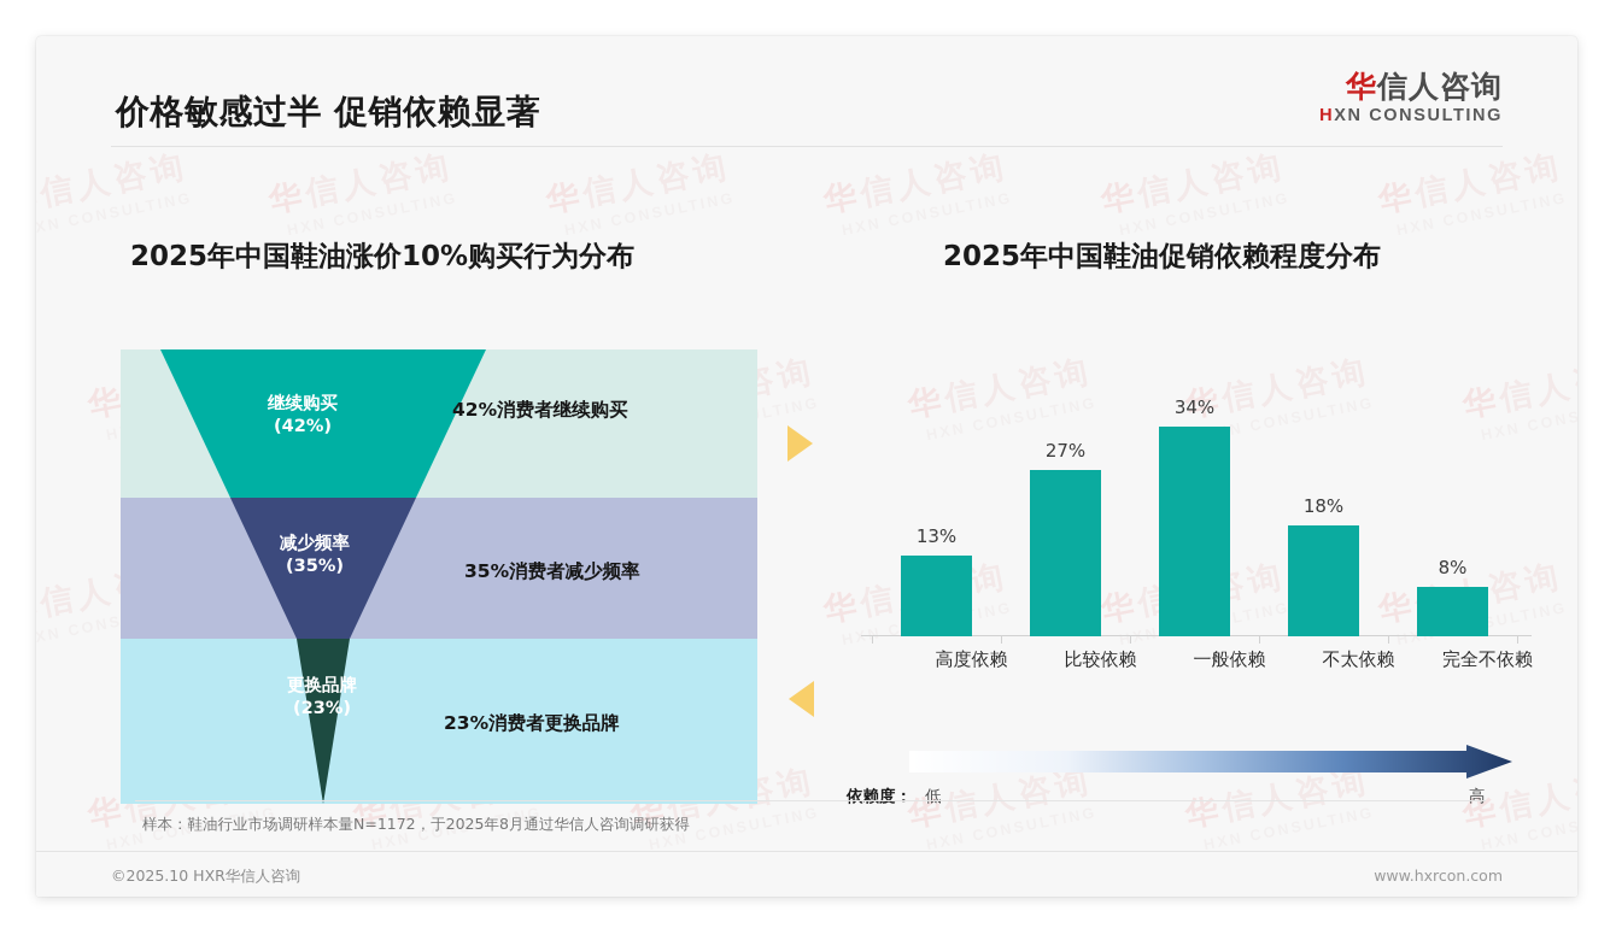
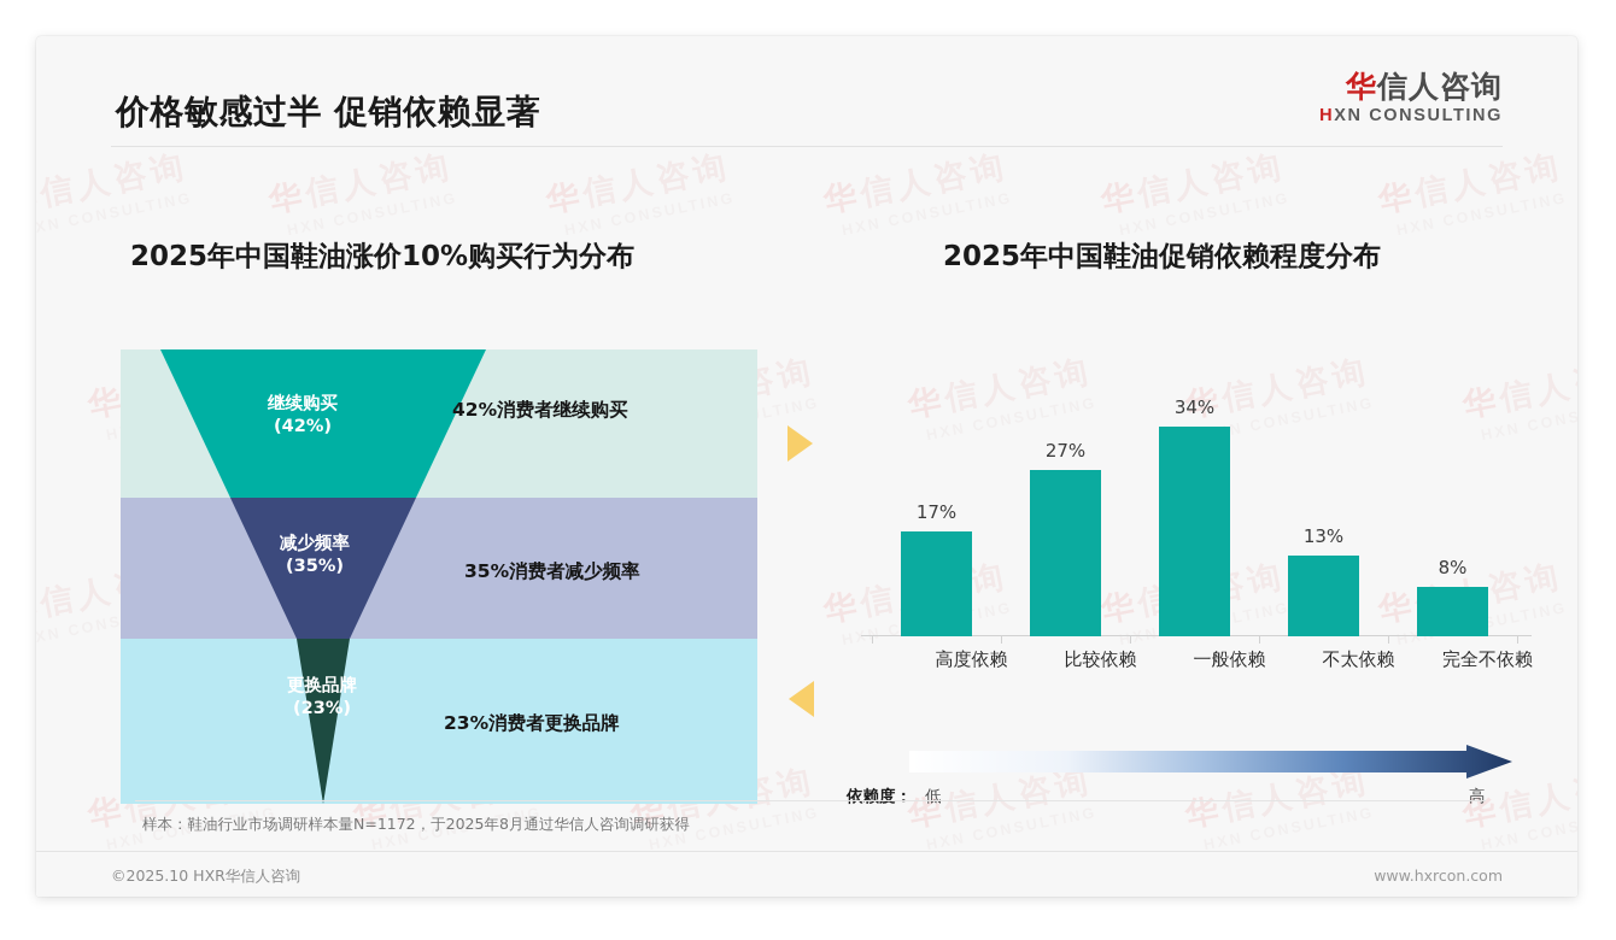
高度依赖: 13% -> 17%
不太依赖: 18% -> 13%
